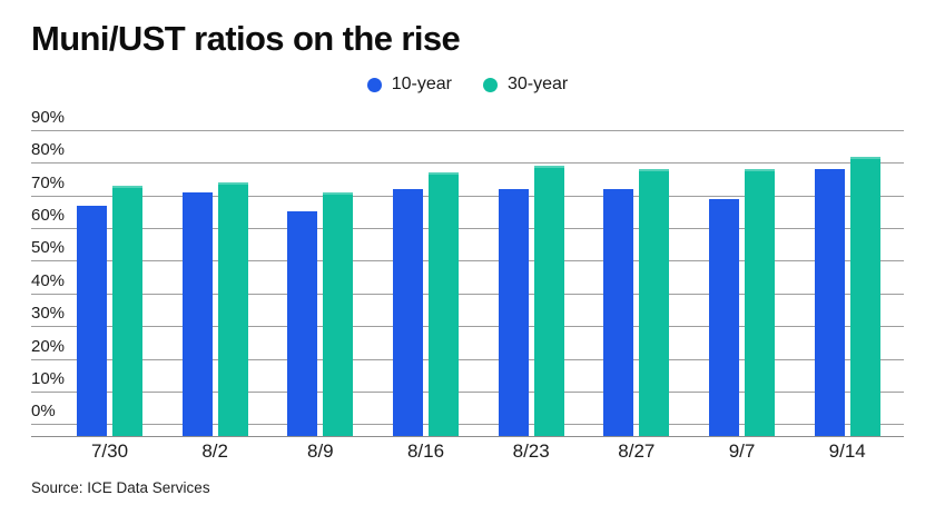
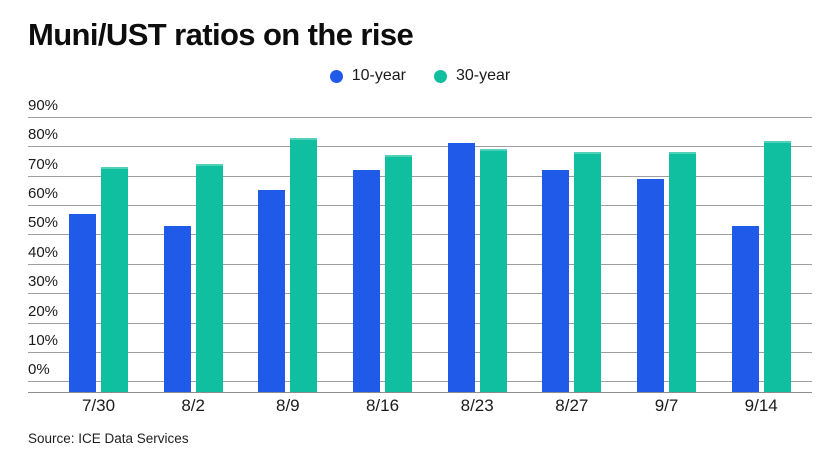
10-year/7/30: 67% -> 57%
10-year/8/2: 71% -> 53%
30-year/8/9: 71% -> 83%
10-year/8/23: 72% -> 81%
10-year/9/14: 78% -> 53%
